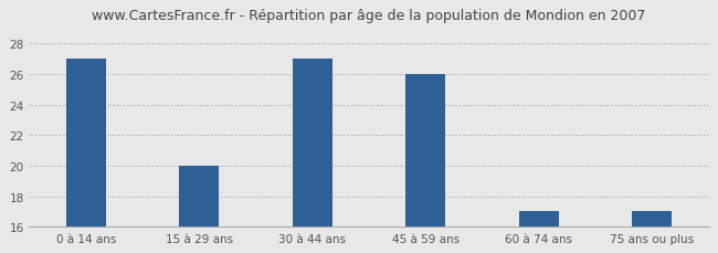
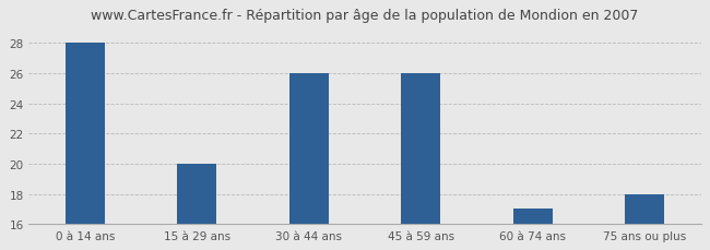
0 à 14 ans: 27 -> 28
30 à 44 ans: 27 -> 26
75 ans ou plus: 17 -> 18
